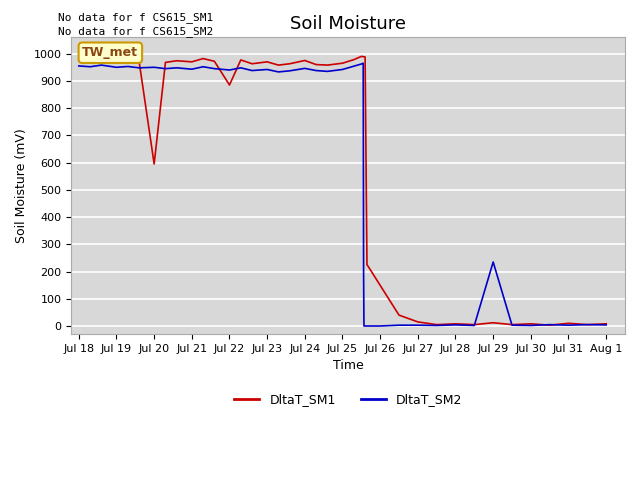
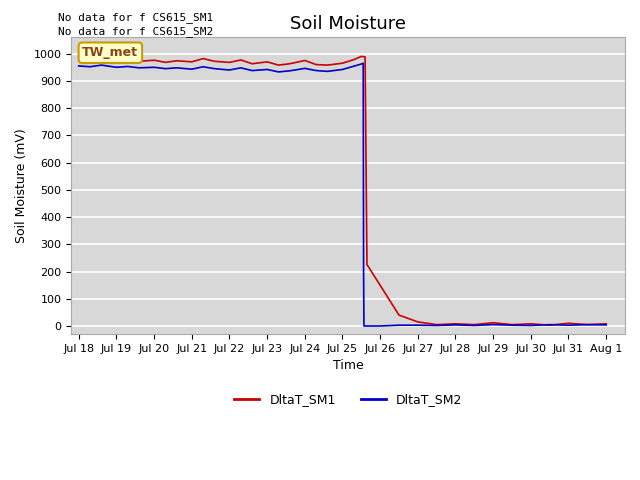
DltaT_SM1/Jul 20: 595 -> 976
DltaT_SM1/Jul 22: 885 -> 968
DltaT_SM2/Jul 29: 235 -> 5
